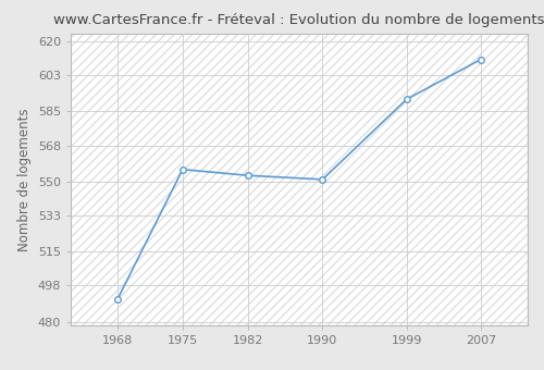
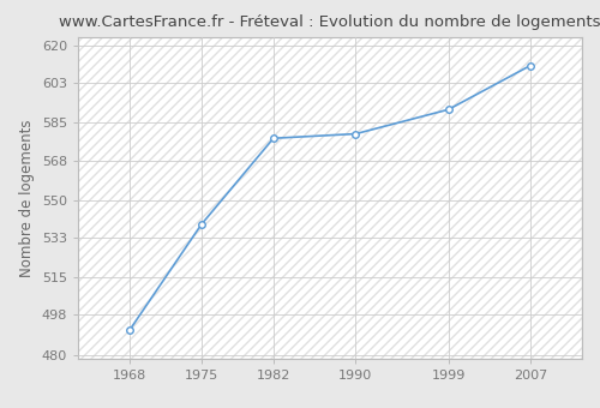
1975: 556 -> 539
1982: 553 -> 578
1990: 551 -> 580
